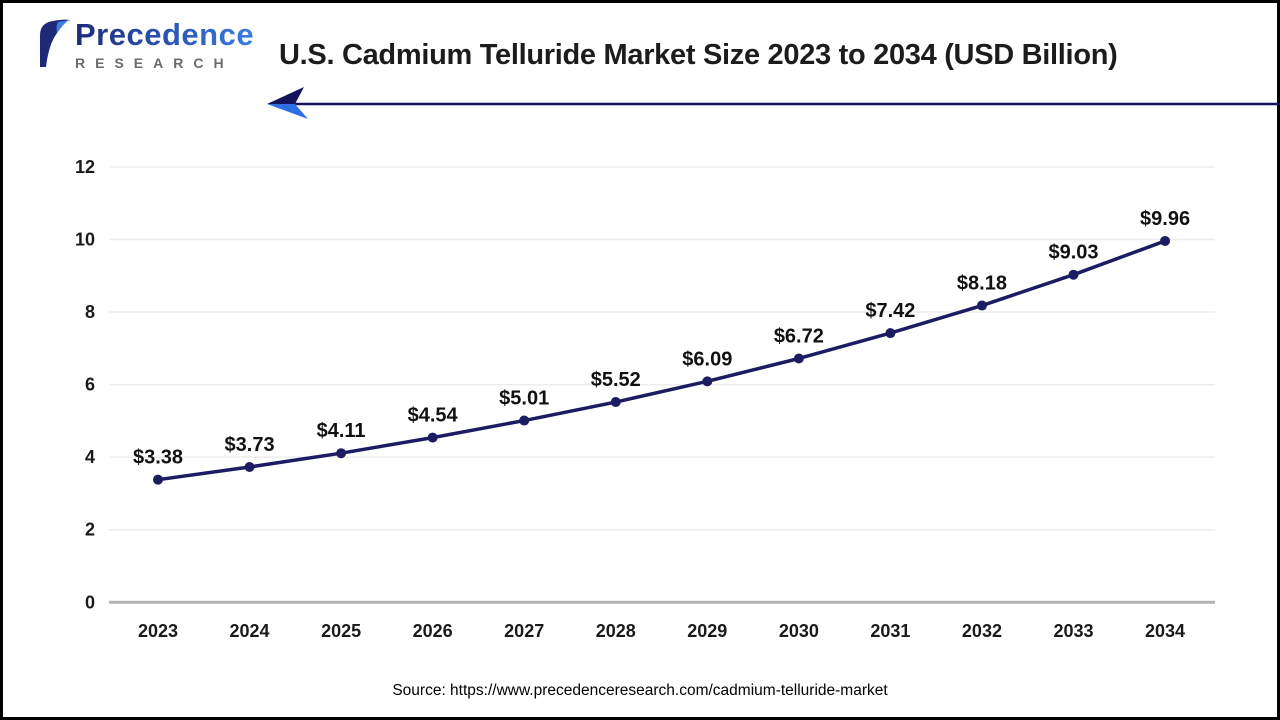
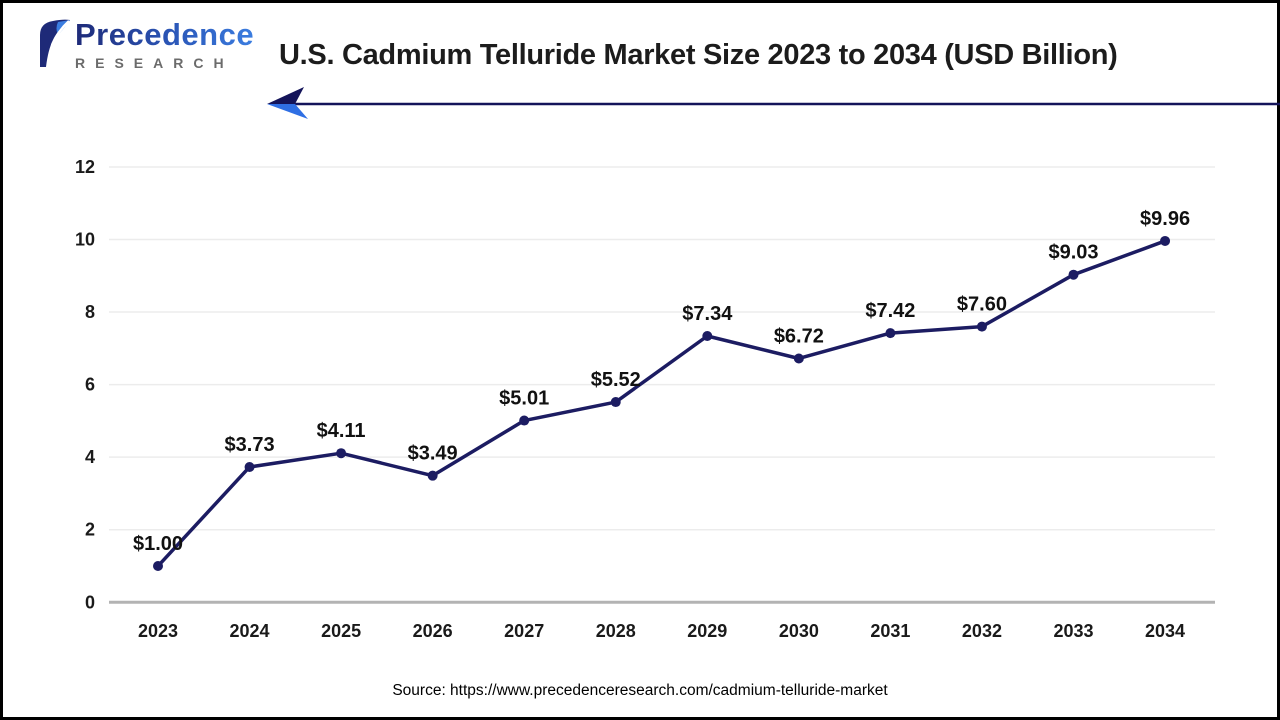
2023: $3.38 -> $1.00
2026: $4.54 -> $3.49
2029: $6.09 -> $7.34
2032: $8.18 -> $7.60
